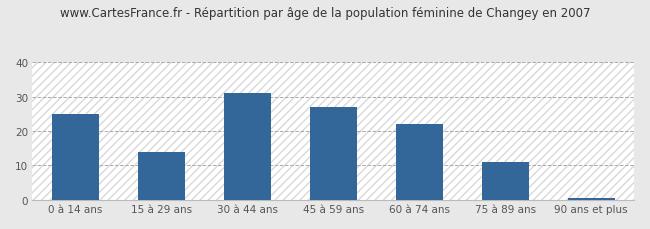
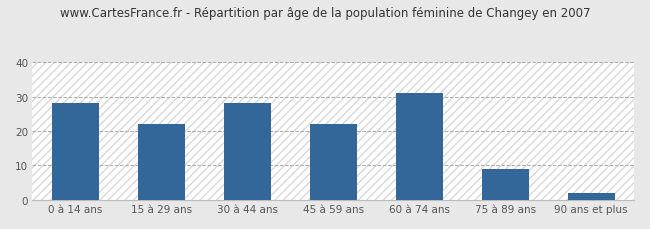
0 à 14 ans: 25.0 -> 28.0
15 à 29 ans: 14.0 -> 22.0
30 à 44 ans: 31.0 -> 28.0
45 à 59 ans: 27.0 -> 22.0
60 à 74 ans: 22.0 -> 31.0
75 à 89 ans: 11.0 -> 9.0
90 ans et plus: 0.5 -> 2.0
